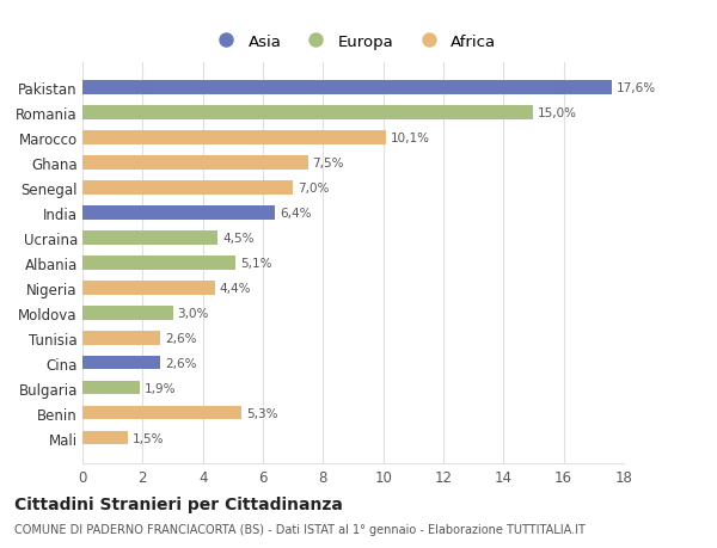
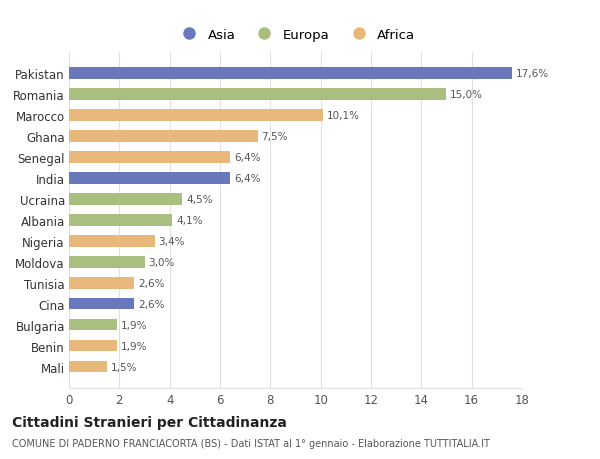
Senegal: 7,0% -> 6,4%
Albania: 5,1% -> 4,1%
Nigeria: 4,4% -> 3,4%
Benin: 5,3% -> 1,9%
